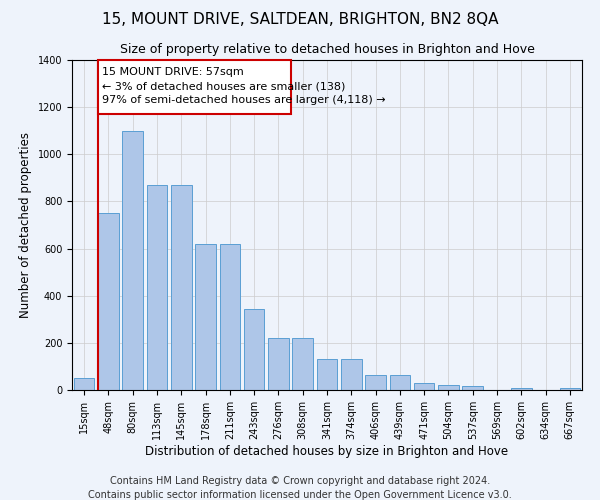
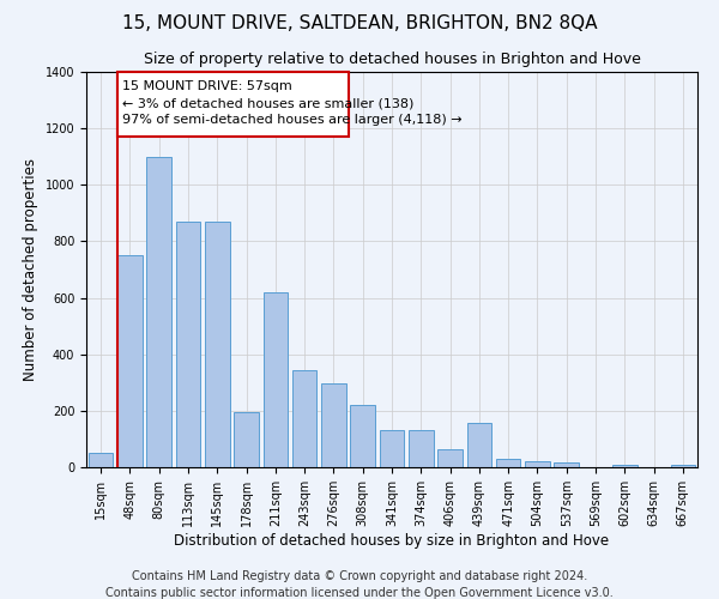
178sqm: 620 -> 195
276sqm: 220 -> 295
439sqm: 65 -> 155
